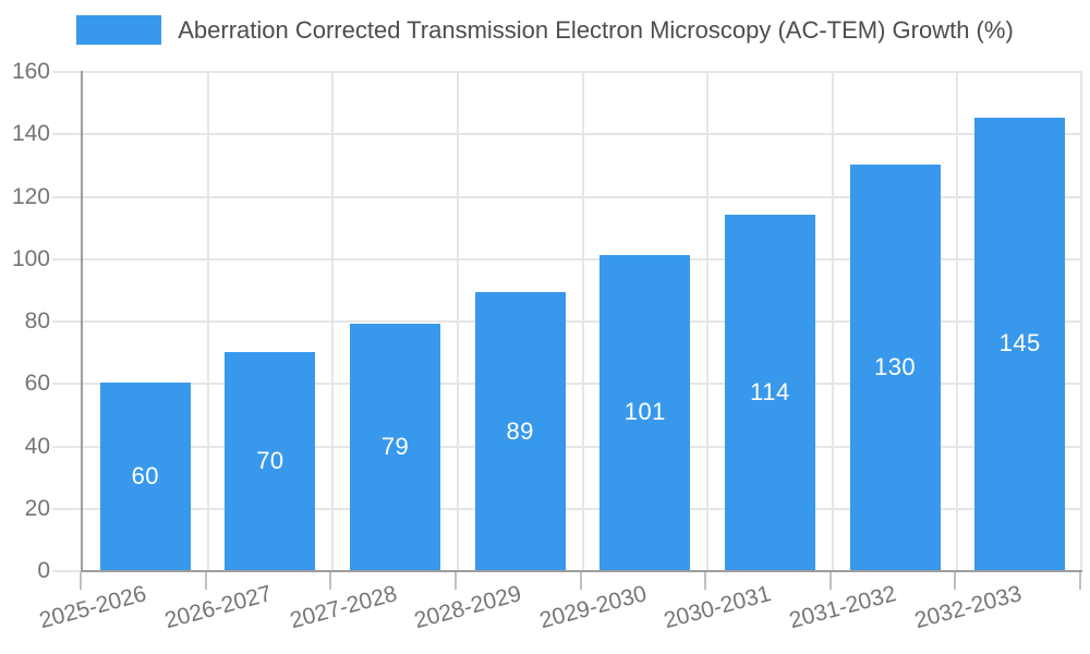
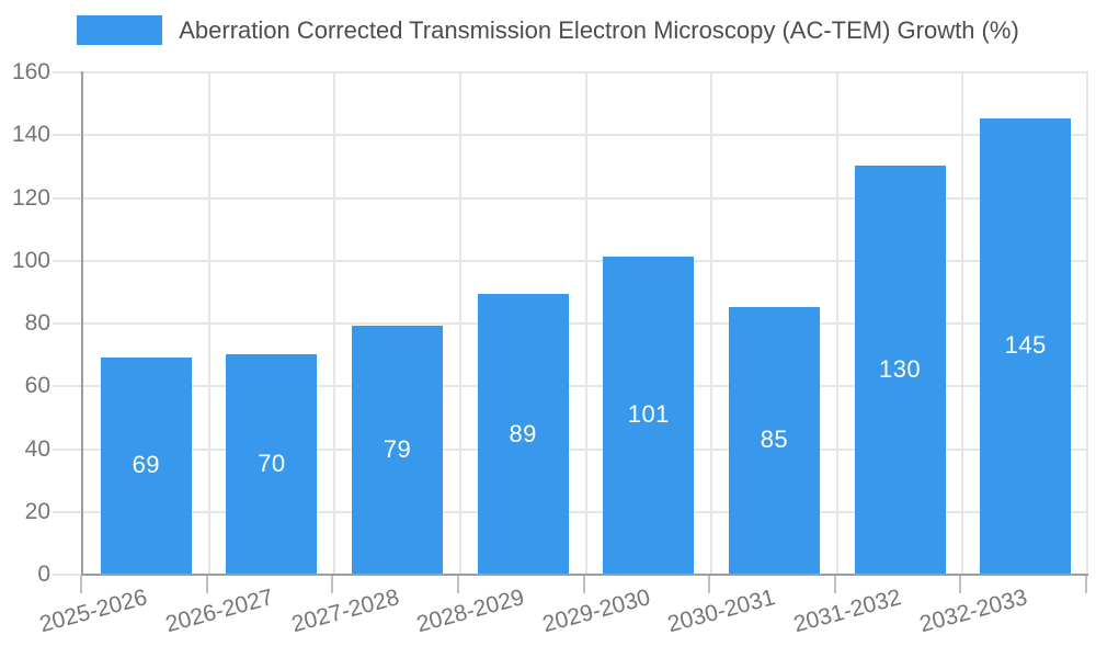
2025-2026: 60 -> 69
2030-2031: 114 -> 85
